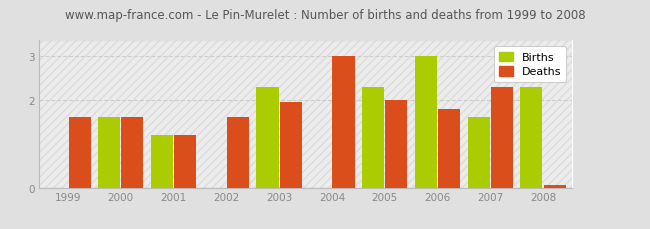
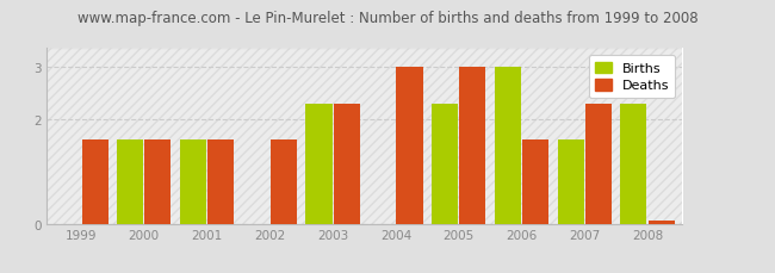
Births/2001: 1.2 -> 1.6
Deaths/2001: 1.20 -> 1.60
Deaths/2003: 1.95 -> 2.30
Deaths/2005: 2.00 -> 3.00
Deaths/2006: 1.80 -> 1.60
